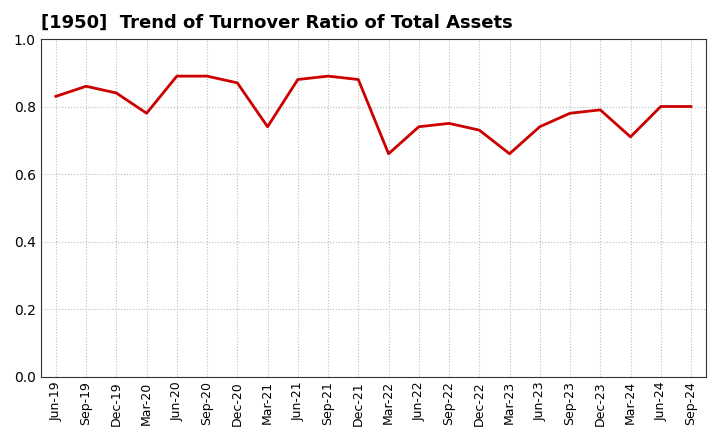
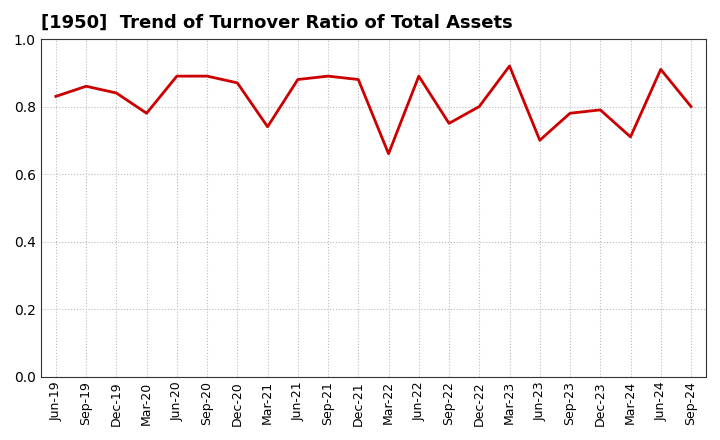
Jun-22: 0.74 -> 0.89
Dec-22: 0.73 -> 0.80
Mar-23: 0.66 -> 0.92
Jun-23: 0.74 -> 0.70
Jun-24: 0.80 -> 0.91
